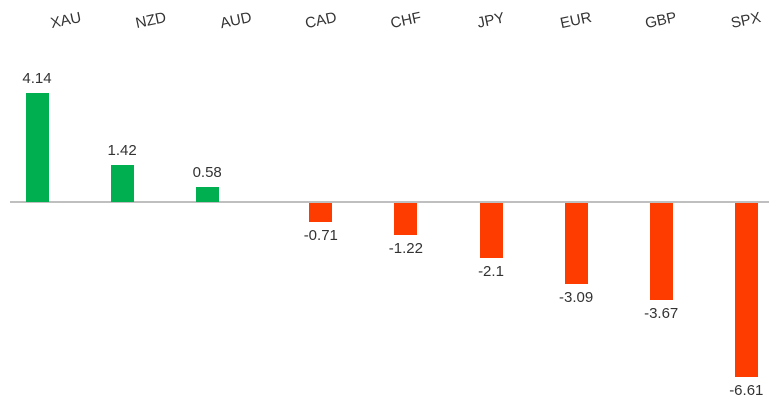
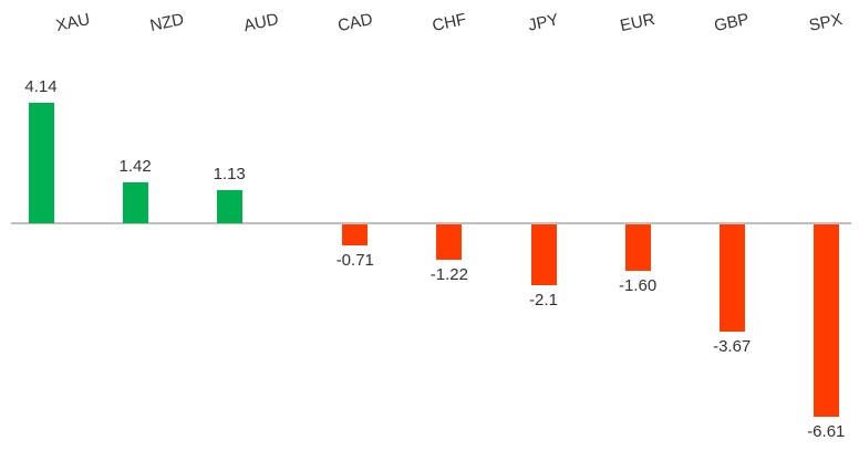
AUD: 0.58 -> 1.13
EUR: -3.09 -> -1.60
